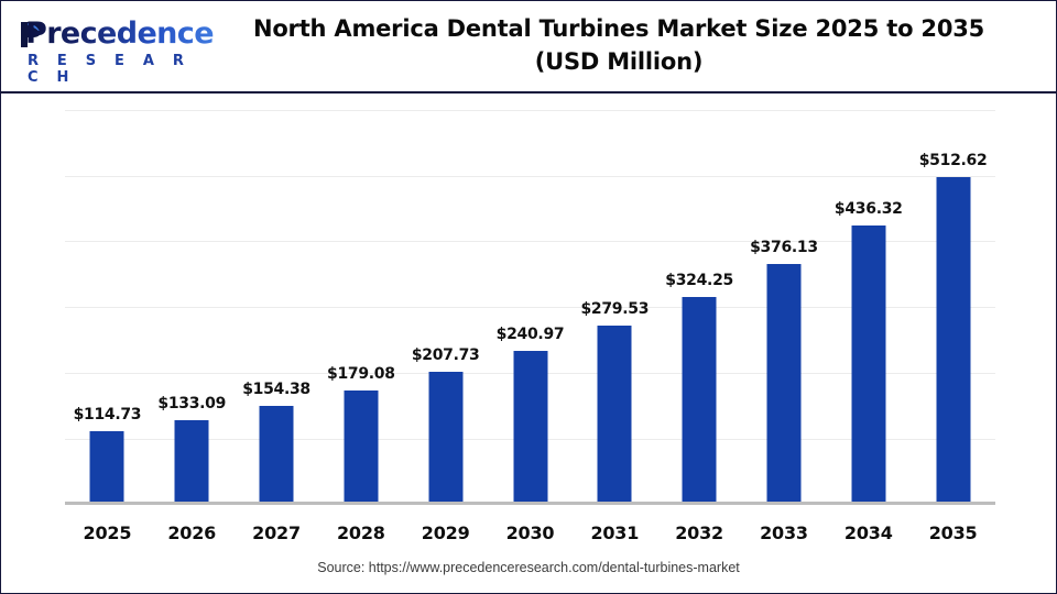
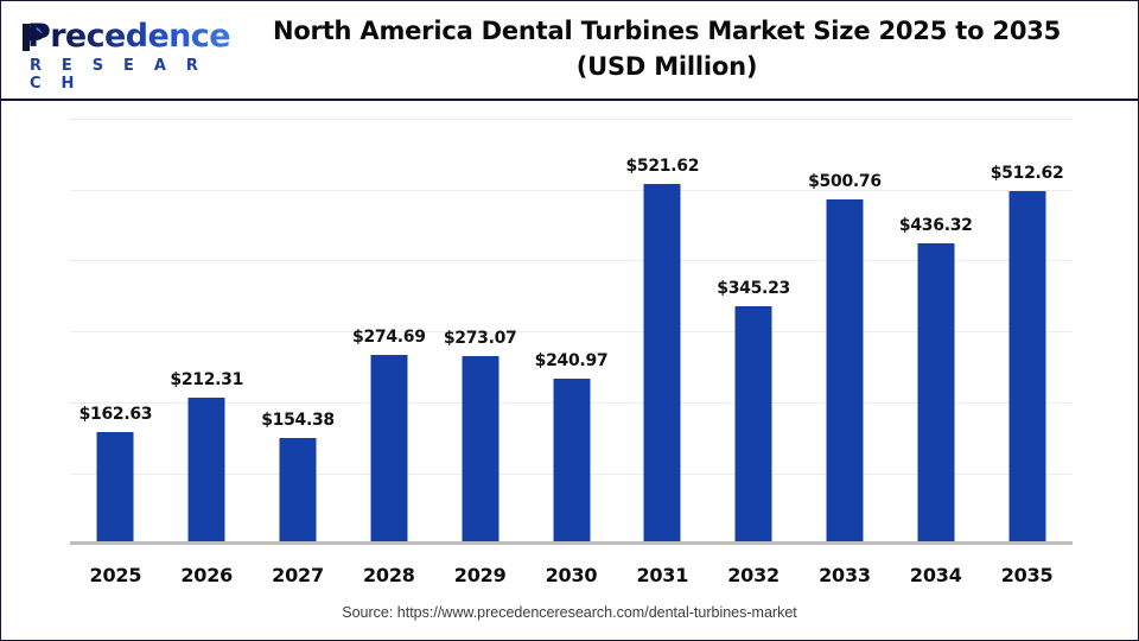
2025: $114.73 -> $162.63
2026: $133.09 -> $212.31
2028: $179.08 -> $274.69
2029: $207.73 -> $273.07
2031: $279.53 -> $521.62
2032: $324.25 -> $345.23
2033: $376.13 -> $500.76
